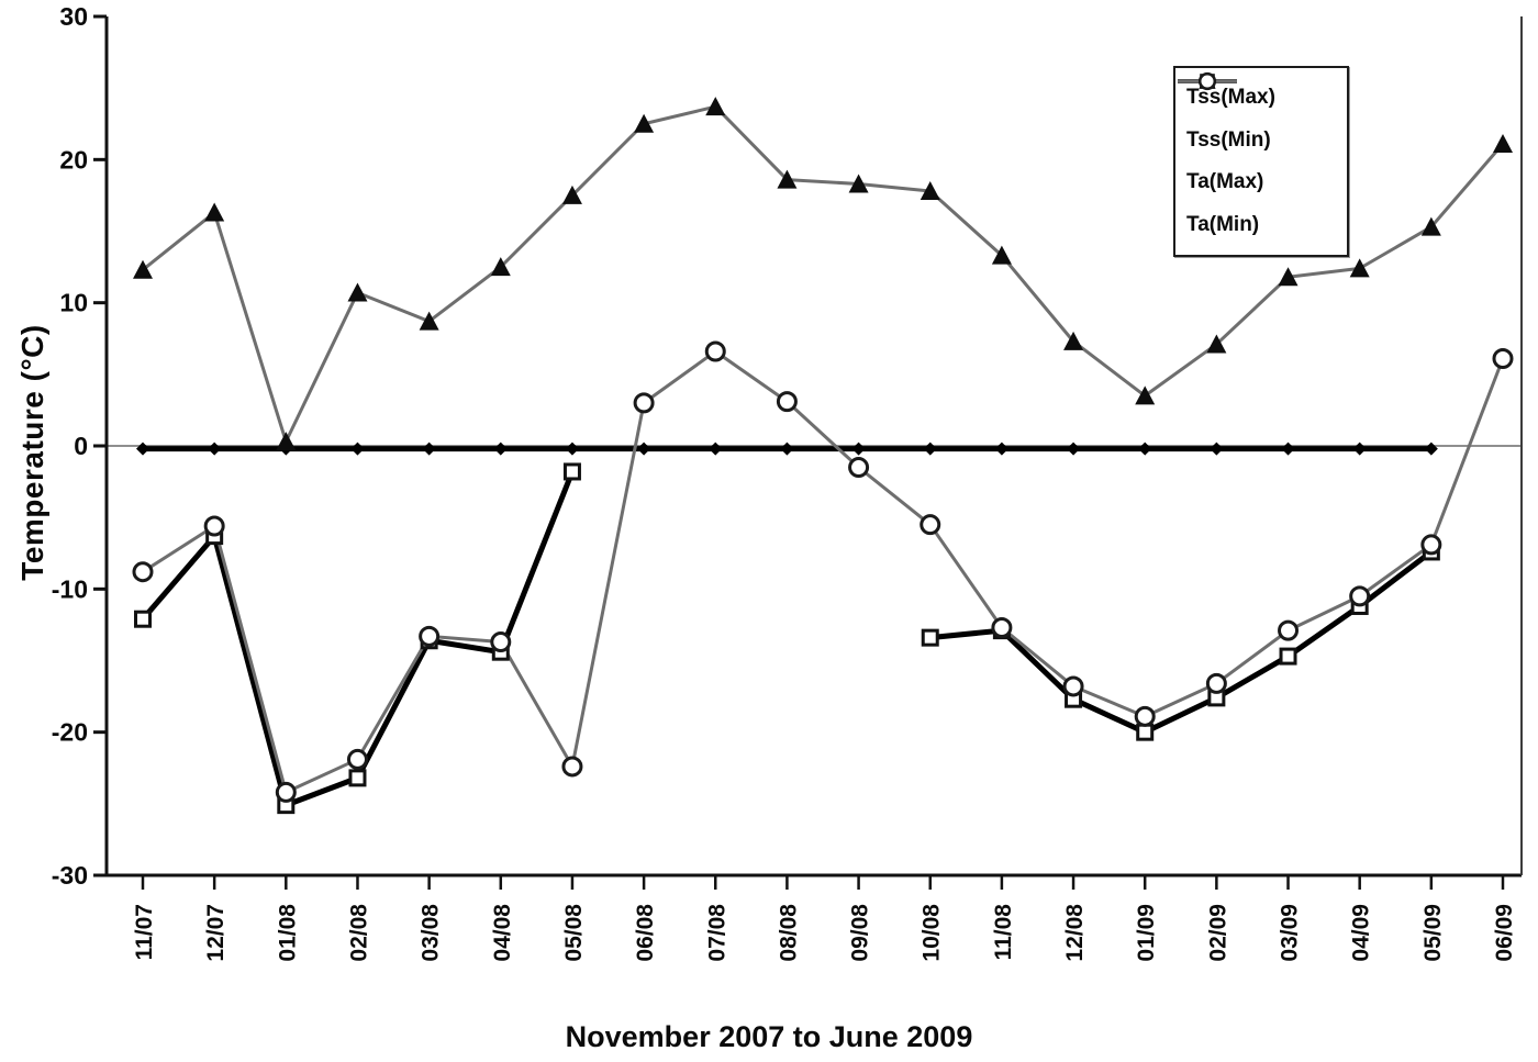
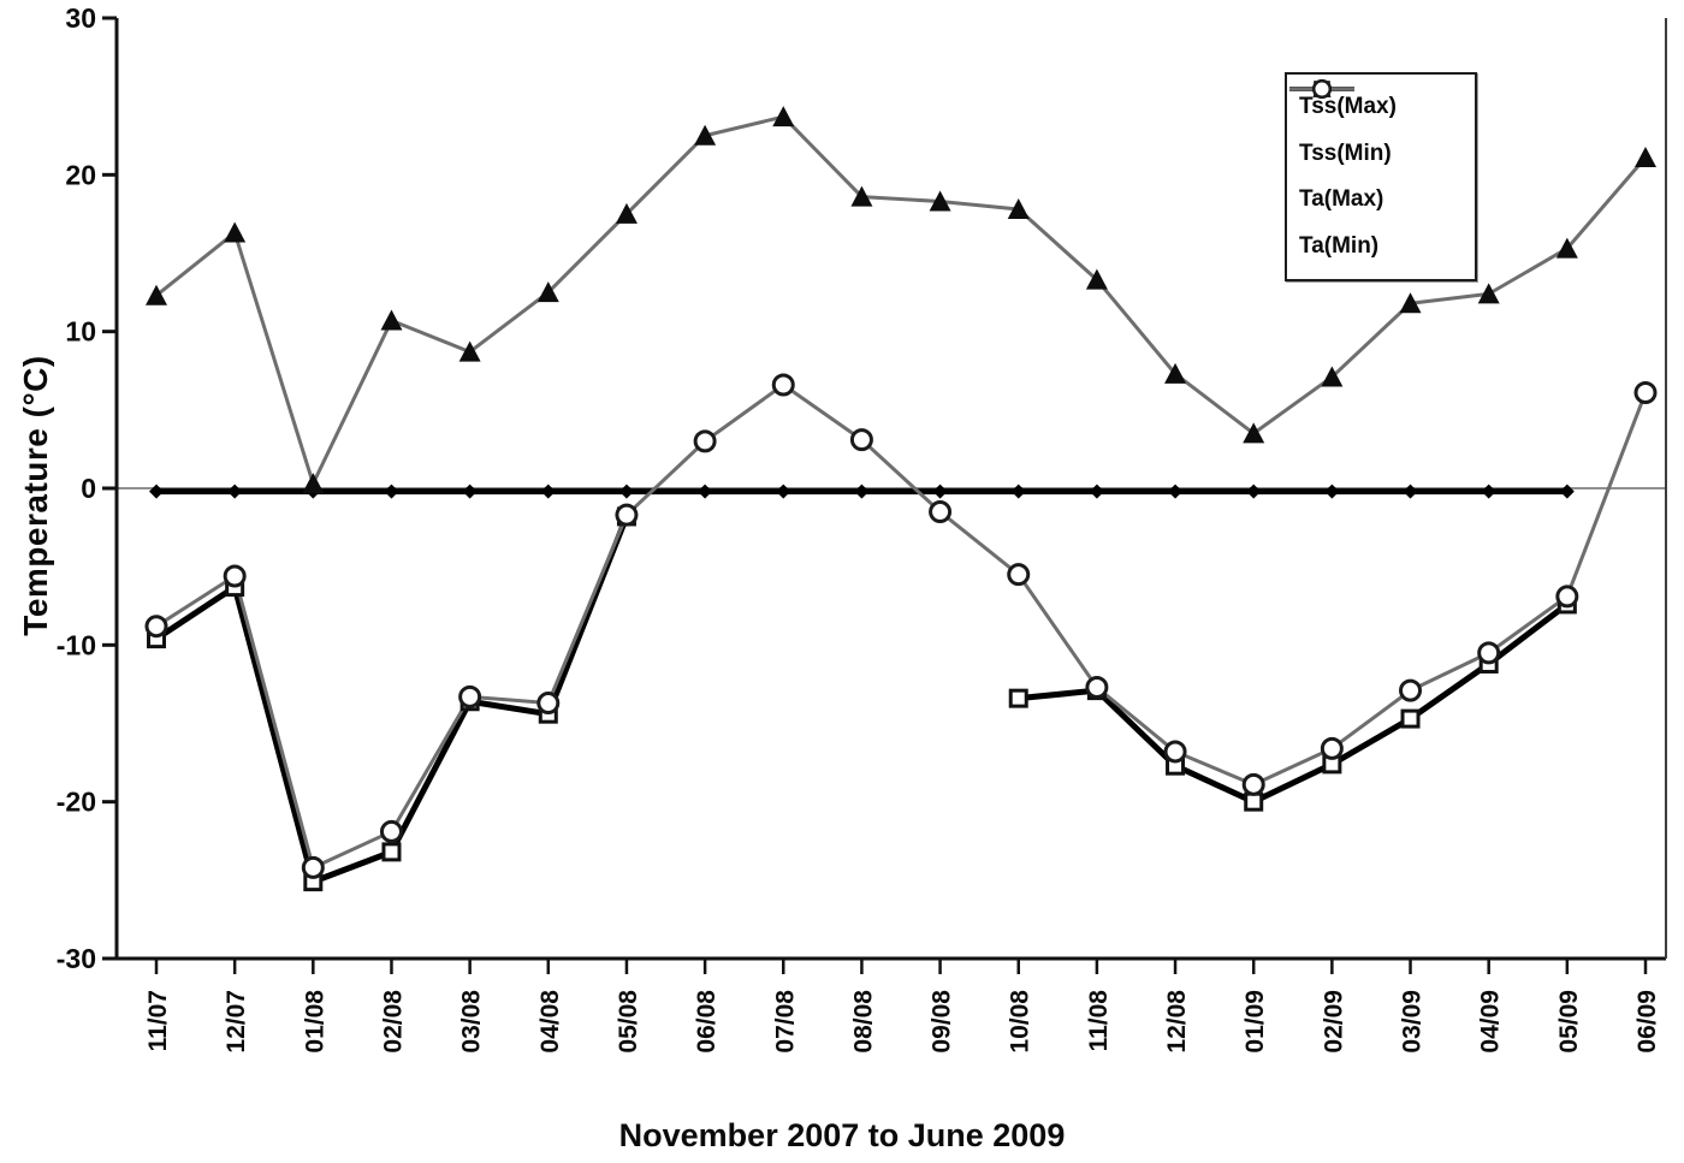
Tss(Min)/11/07: -12.1 -> -9.6
Ta(Min)/05/08: -22.4 -> -1.7
